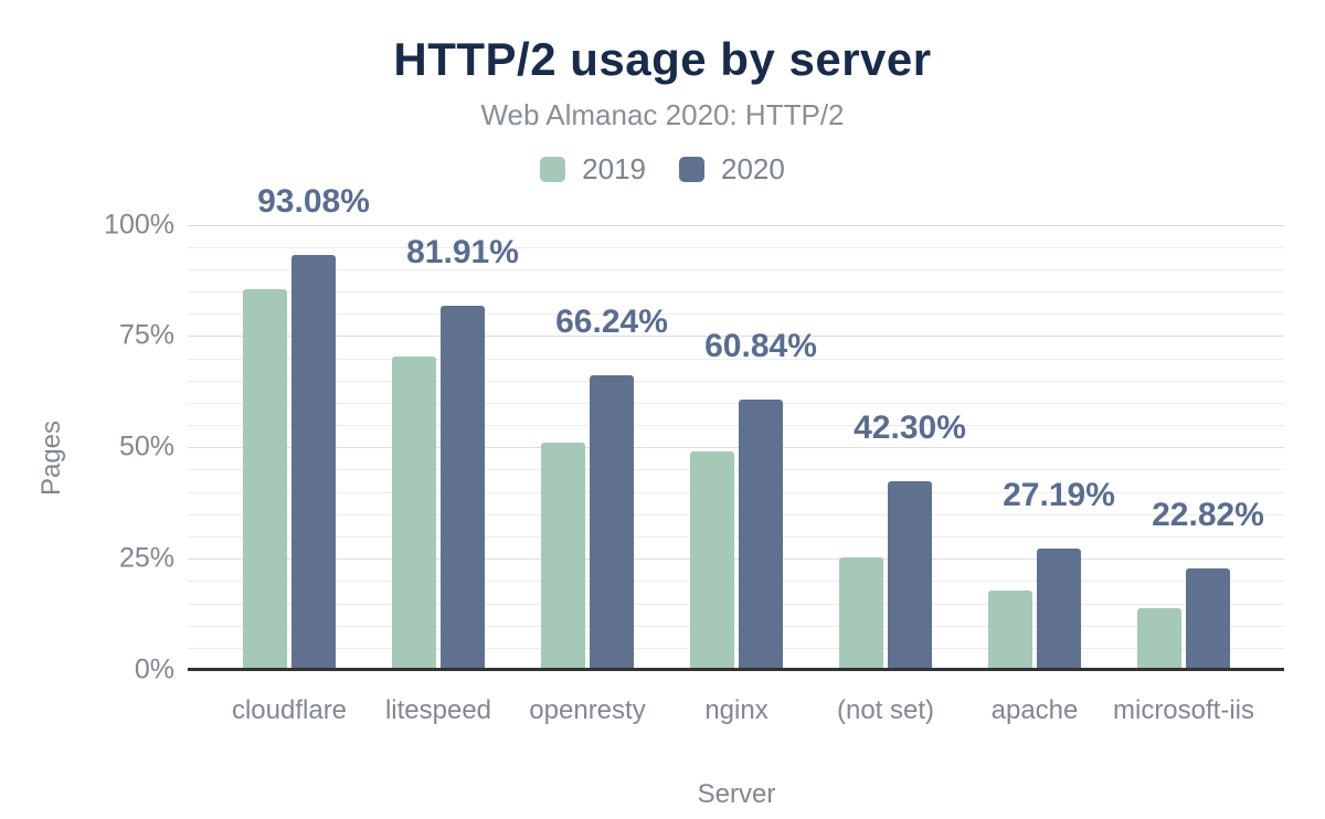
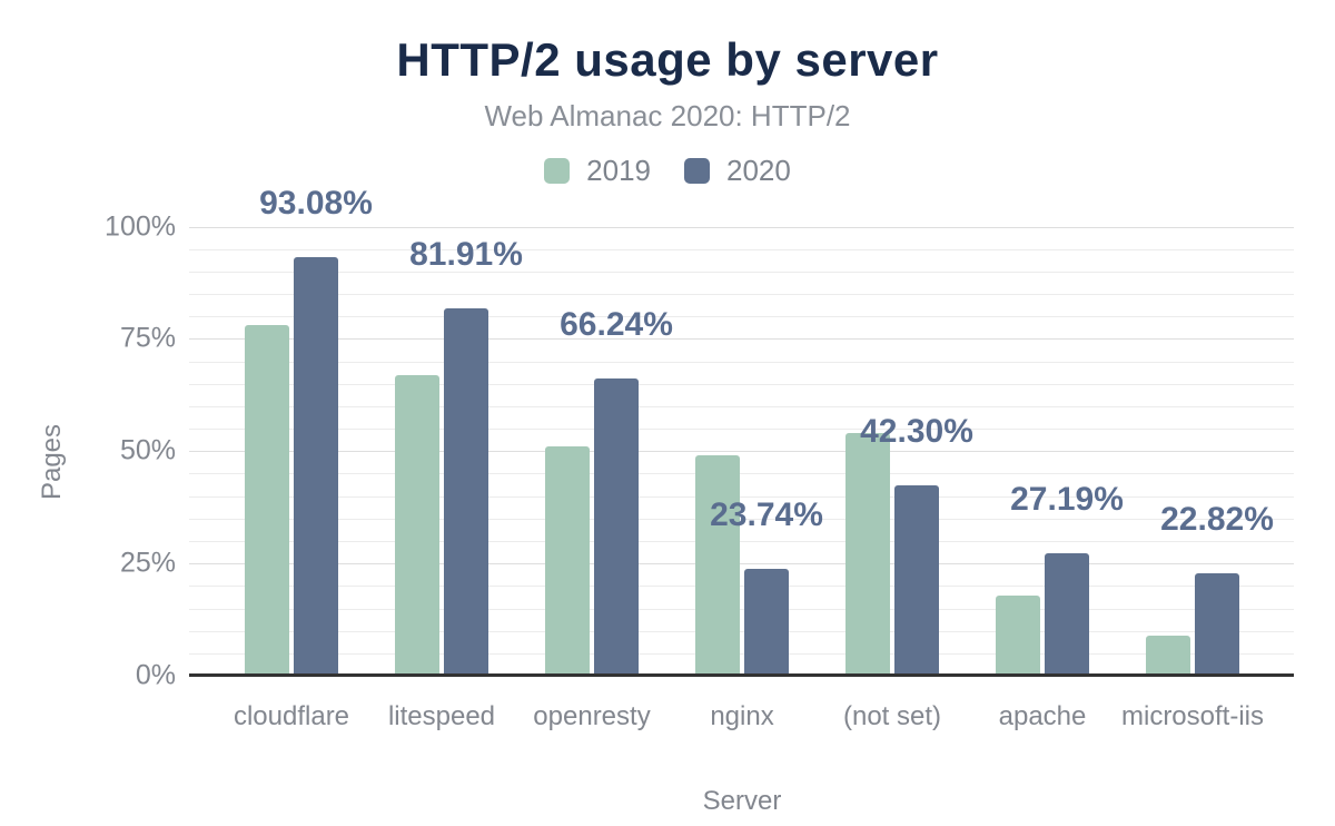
2019/cloudflare: 85% -> 78%
2019/litespeed: 70% -> 67%
2020/nginx: 60.84% -> 23.74%
2019/(not set): 25% -> 54%
2019/microsoft-iis: 14% -> 9%
